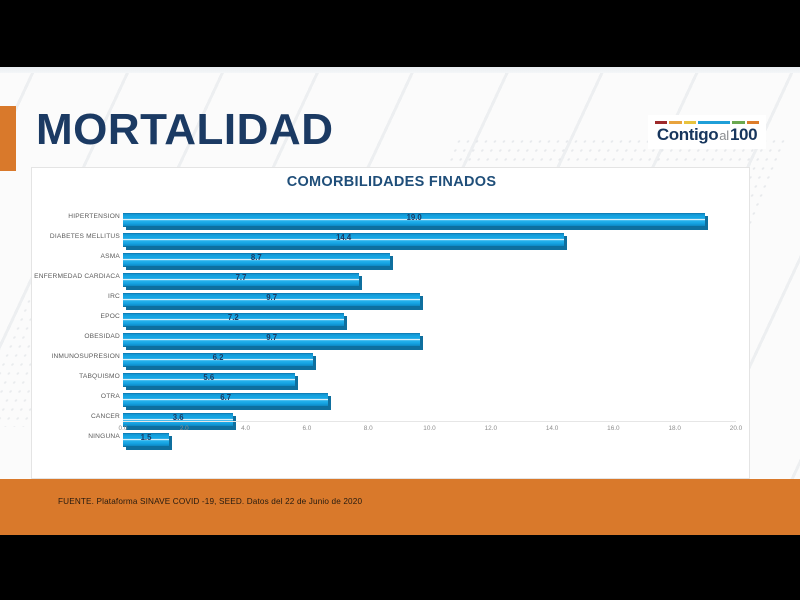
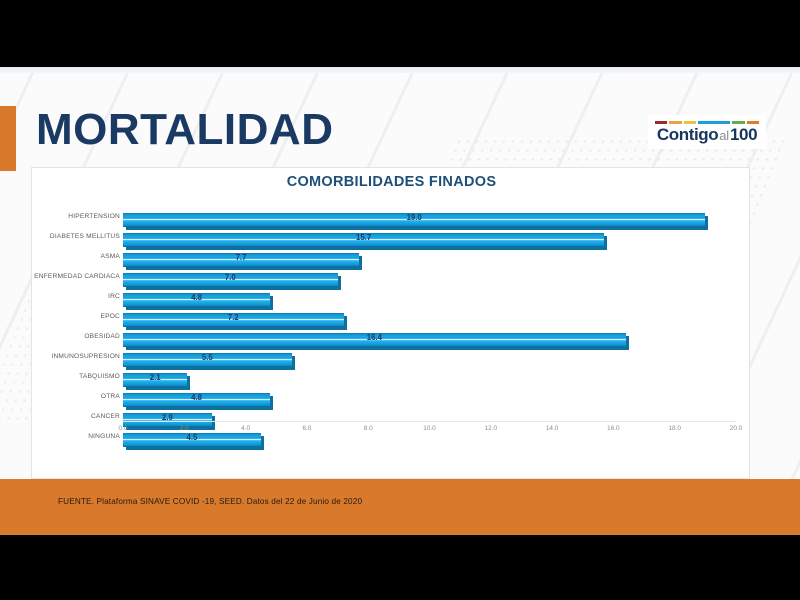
DIABETES MELLITUS: 14.4 -> 15.7
ASMA: 8.7 -> 7.7
ENFERMEDAD CARDIACA: 7.7 -> 7.0
IRC: 9.7 -> 4.8
OBESIDAD: 9.7 -> 16.4
INMUNOSUPRESION: 6.2 -> 5.5
TABQUISMO: 5.6 -> 2.1
OTRA: 6.7 -> 4.8
CANCER: 3.6 -> 2.9
NINGUNA: 1.5 -> 4.5
